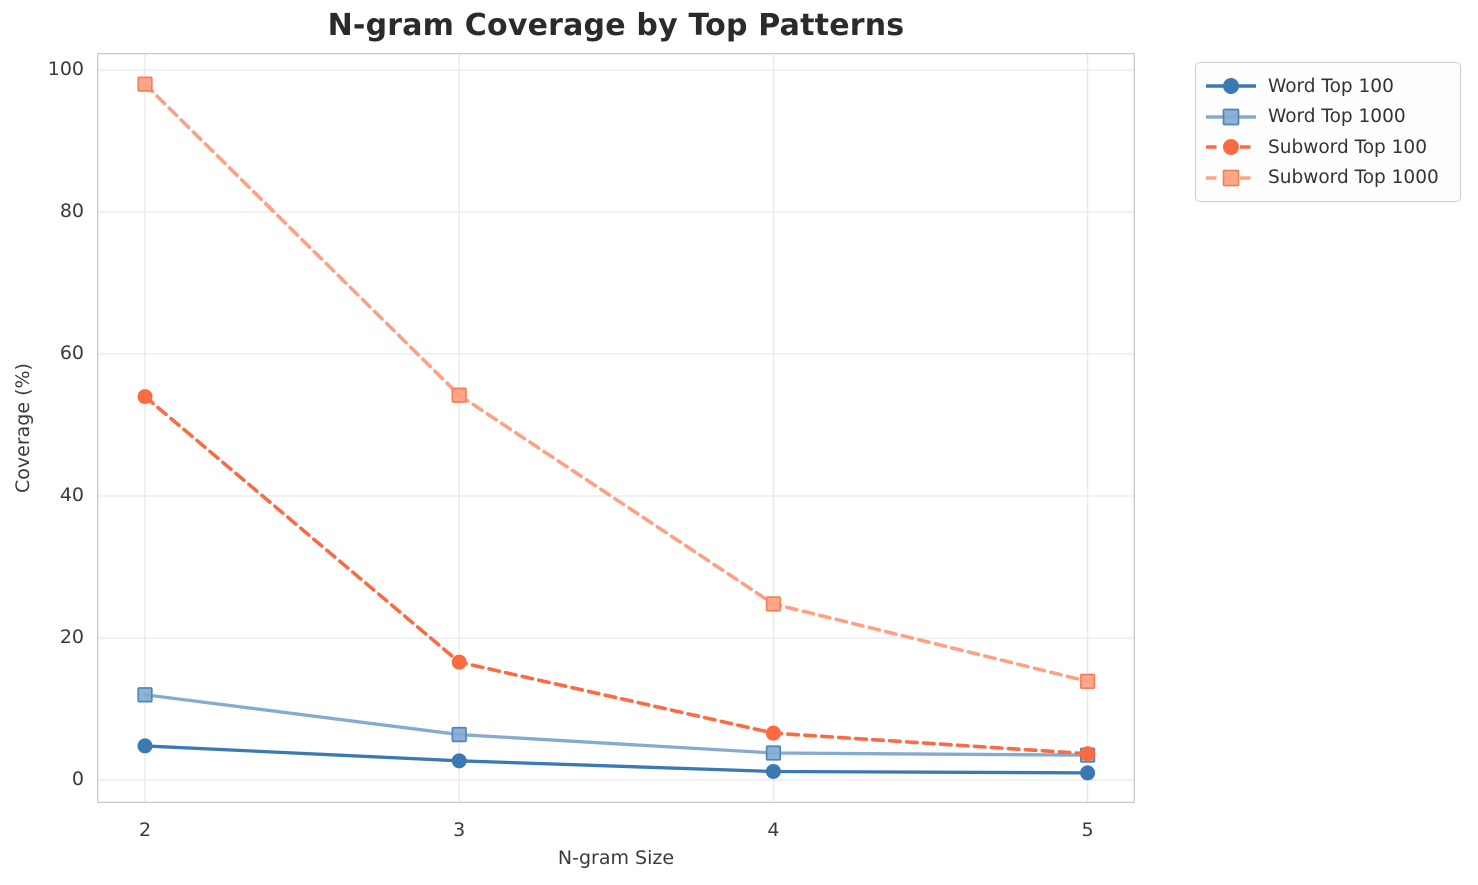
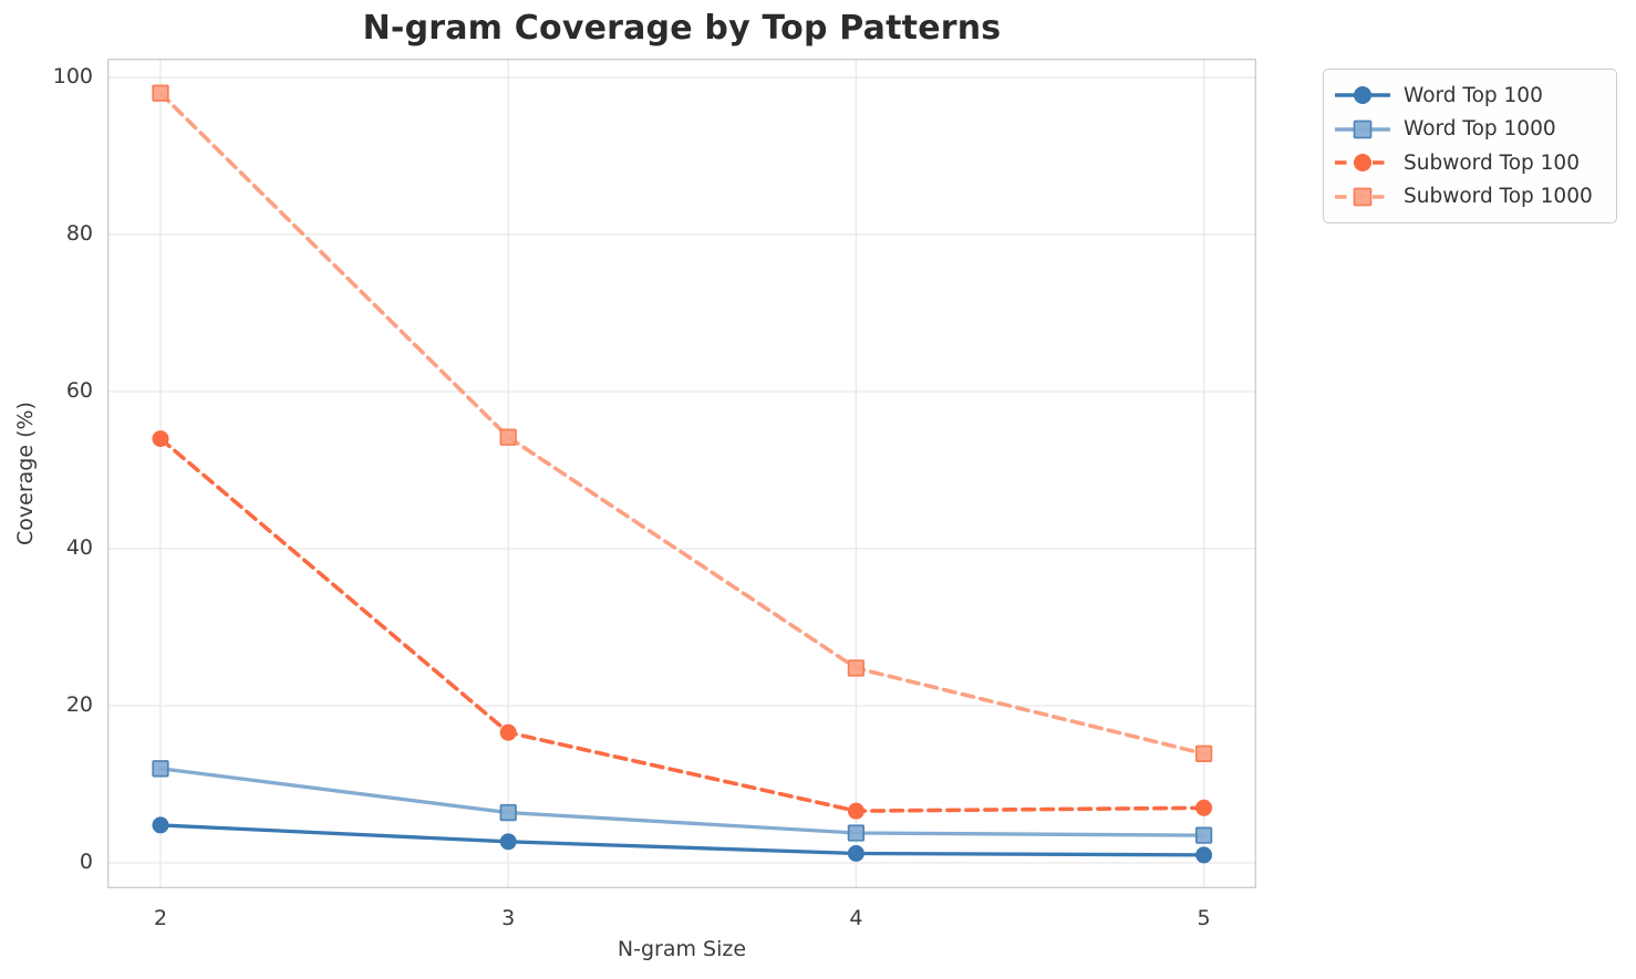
Subword Top 100/5: 4 -> 7
